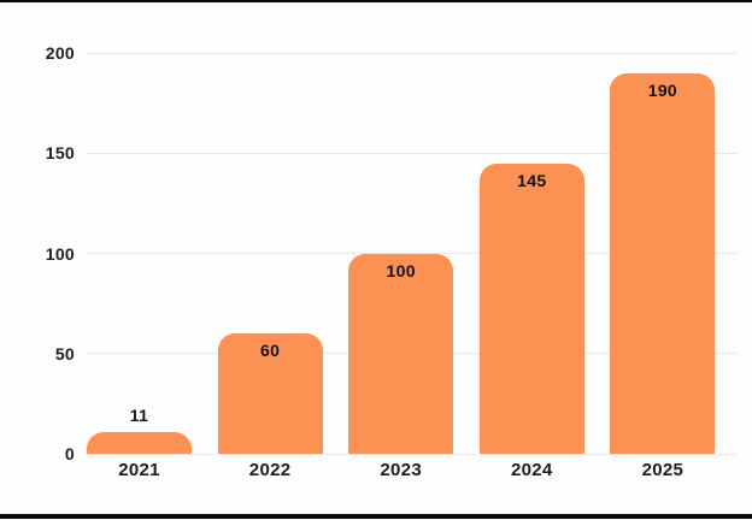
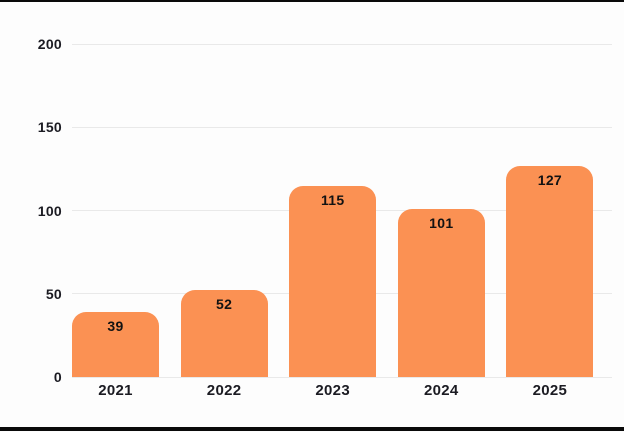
2021: 11 -> 39
2022: 60 -> 52
2023: 100 -> 115
2024: 145 -> 101
2025: 190 -> 127
